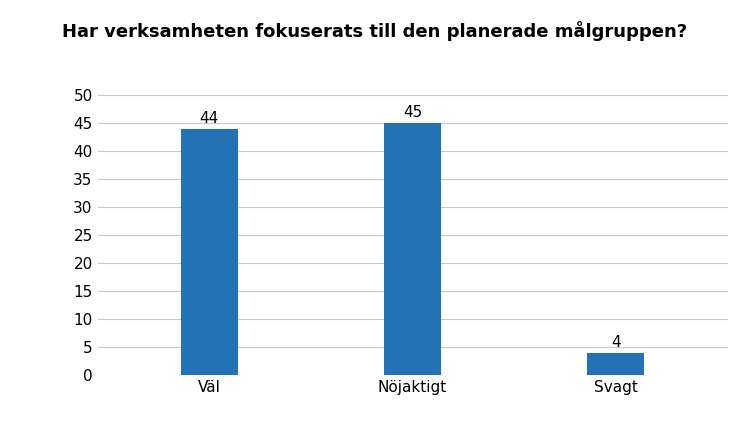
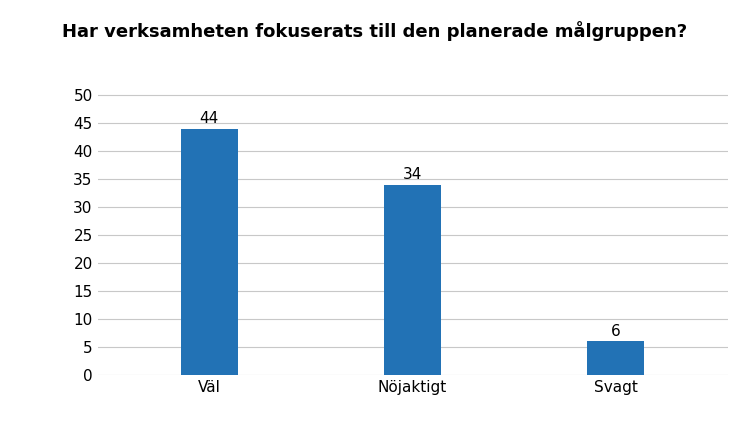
Nöjaktigt: 45 -> 34
Svagt: 4 -> 6
